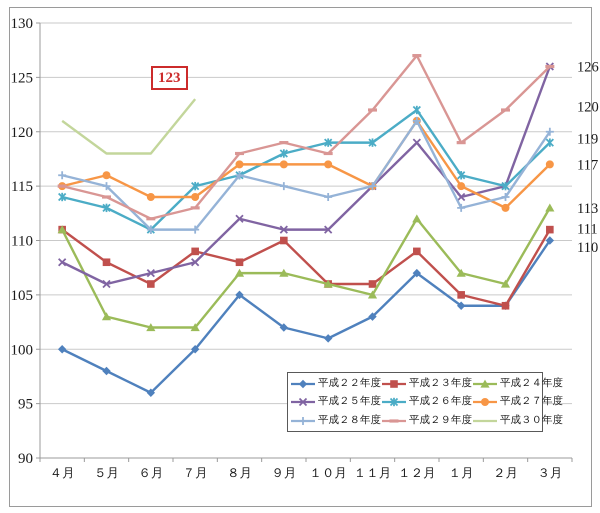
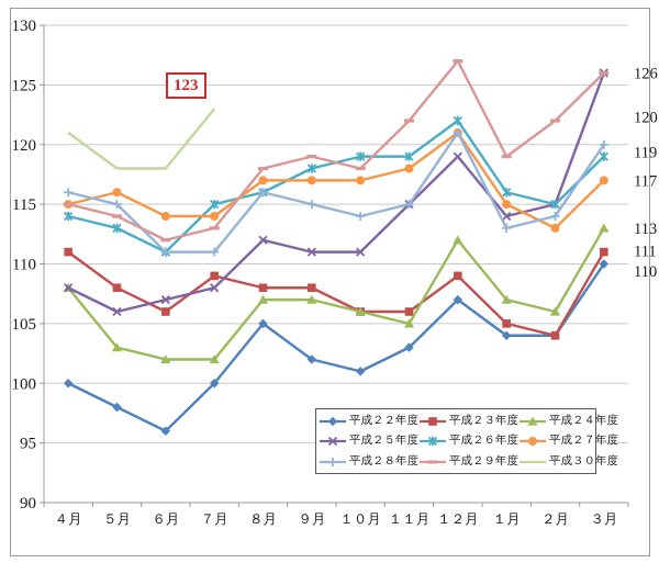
平成２４年度/４月: 111 -> 108
平成２３年度/９月: 110 -> 108
平成２７年度/１１月: 115 -> 118
